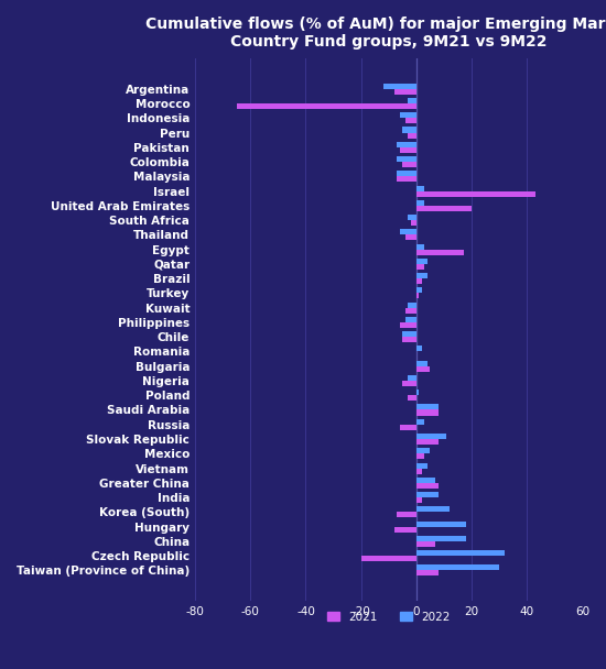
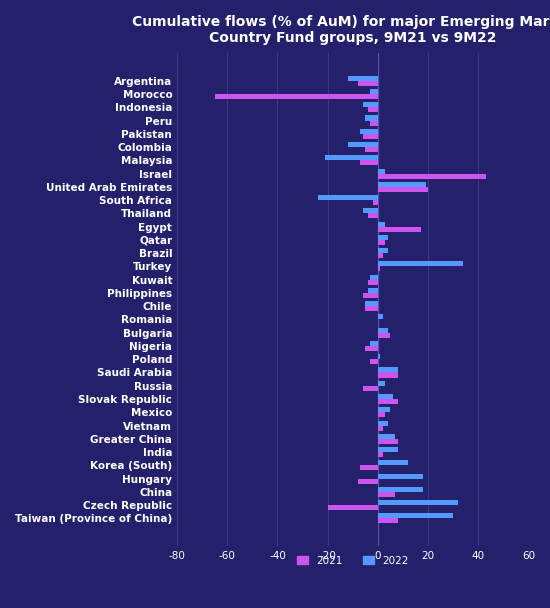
2022/Colombia: -7 -> -12
2022/Malaysia: -7 -> -21
2022/United Arab Emirates: 3 -> 19
2022/South Africa: -3 -> -24
2022/Turkey: 2 -> 34
2022/Slovak Republic: 11 -> 6
